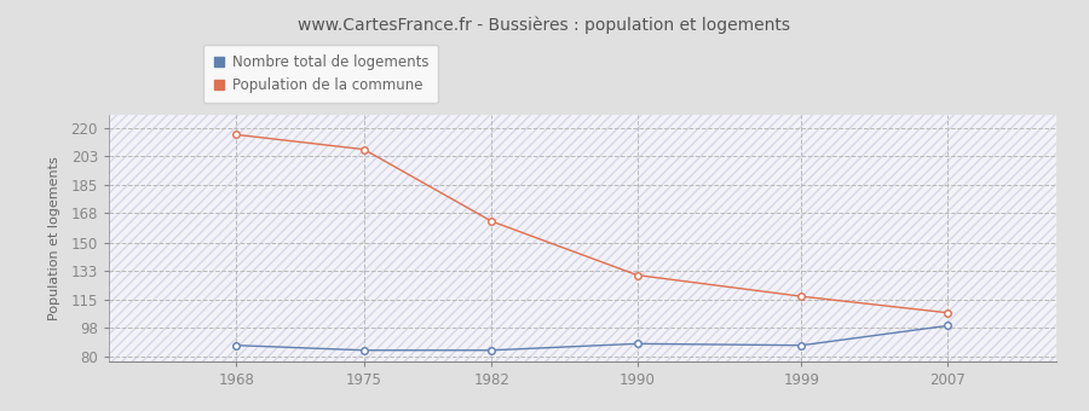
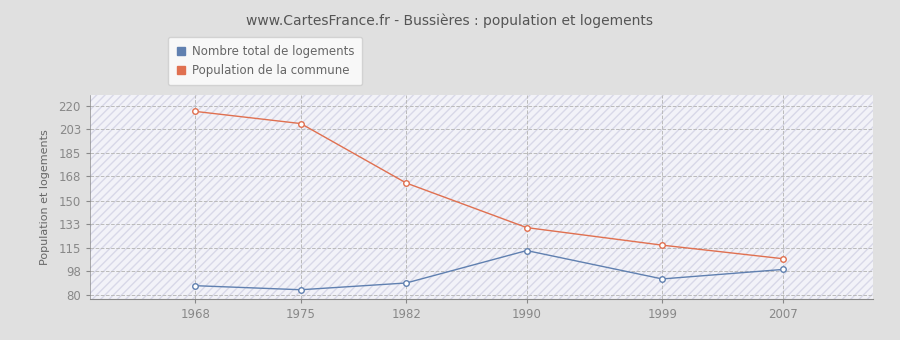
Nombre total de logements/1982: 84 -> 89
Nombre total de logements/1990: 88 -> 113
Nombre total de logements/1999: 87 -> 92
